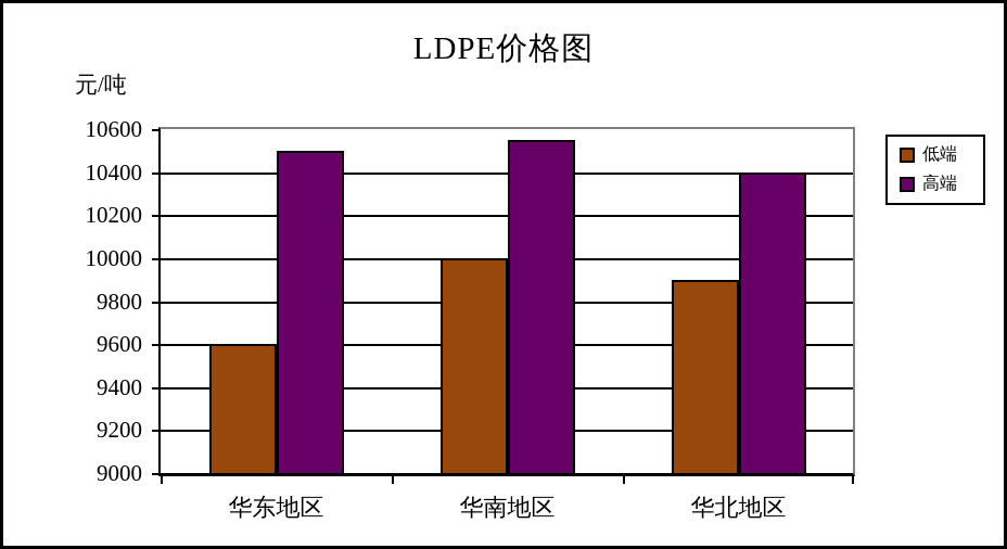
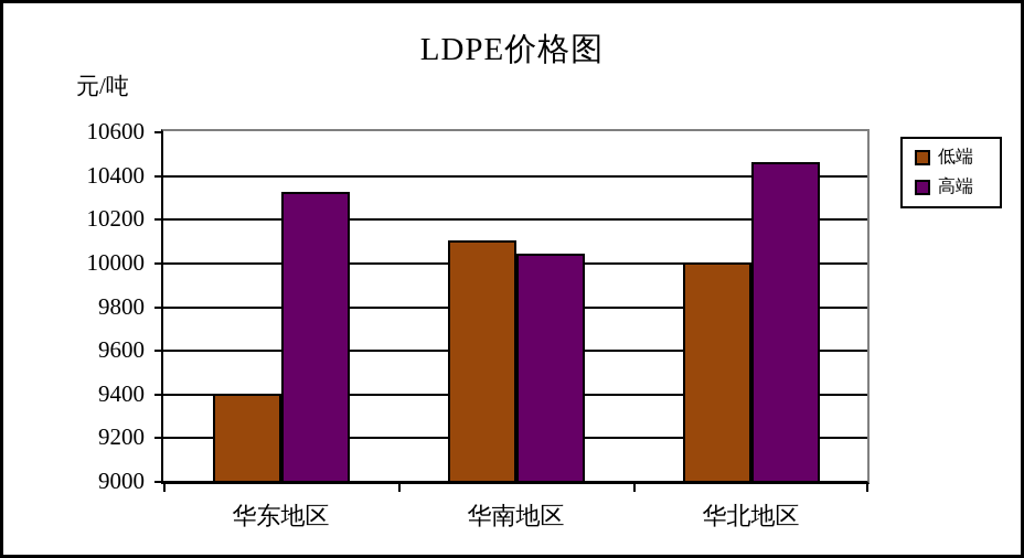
低端/华东地区: 9600 -> 9400
高端/华东地区: 10500 -> 10320
低端/华南地区: 10000 -> 10100
高端/华南地区: 10550 -> 10040
低端/华北地区: 9900 -> 10000
高端/华北地区: 10400 -> 10460
